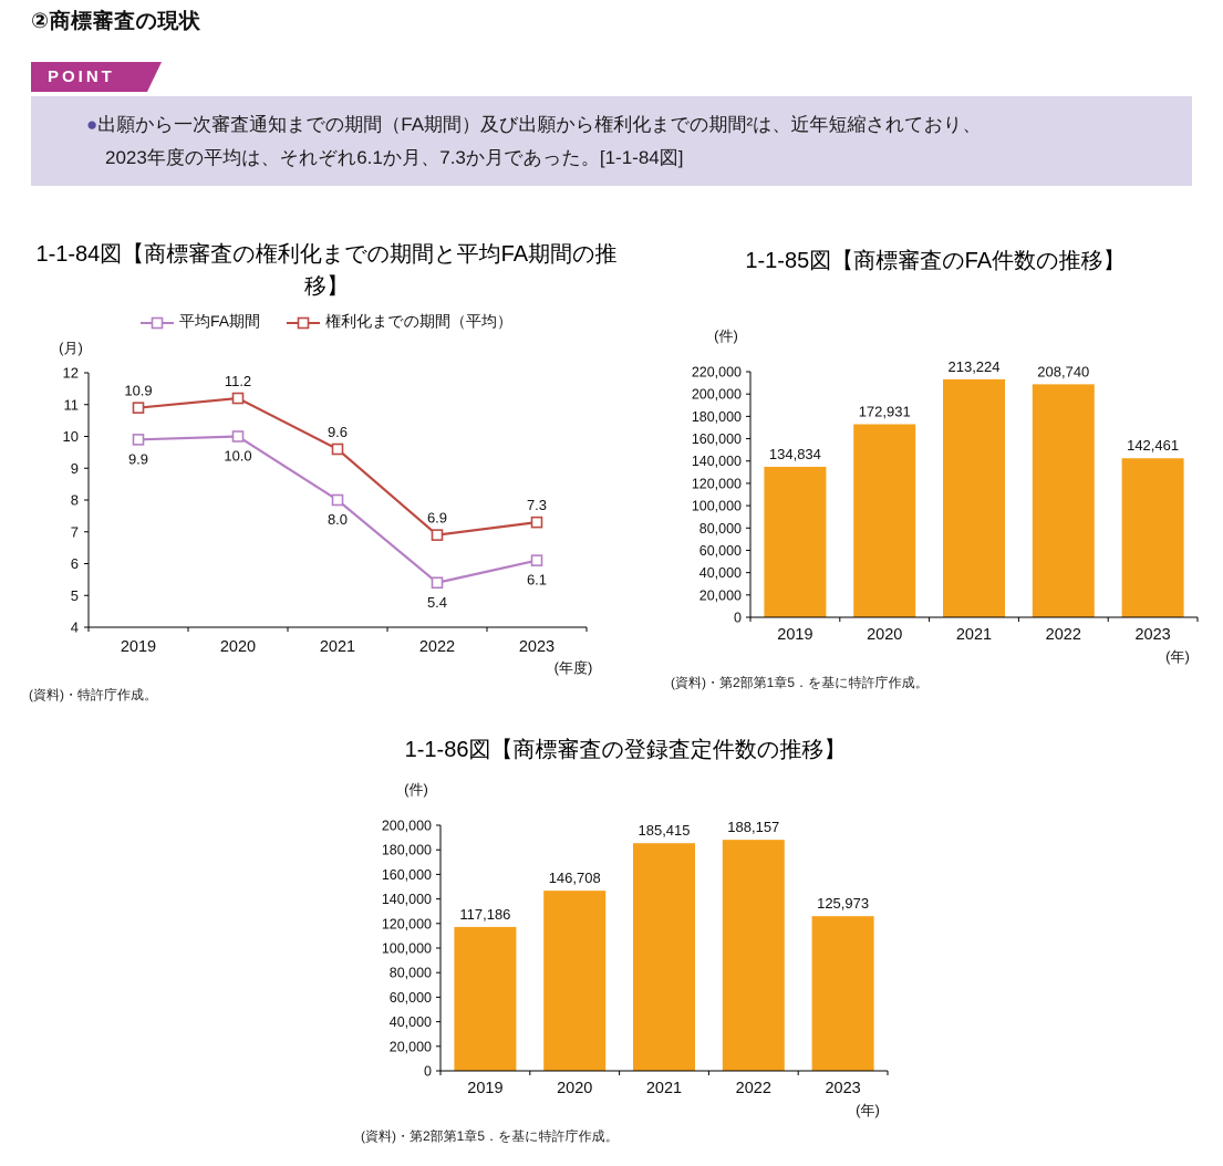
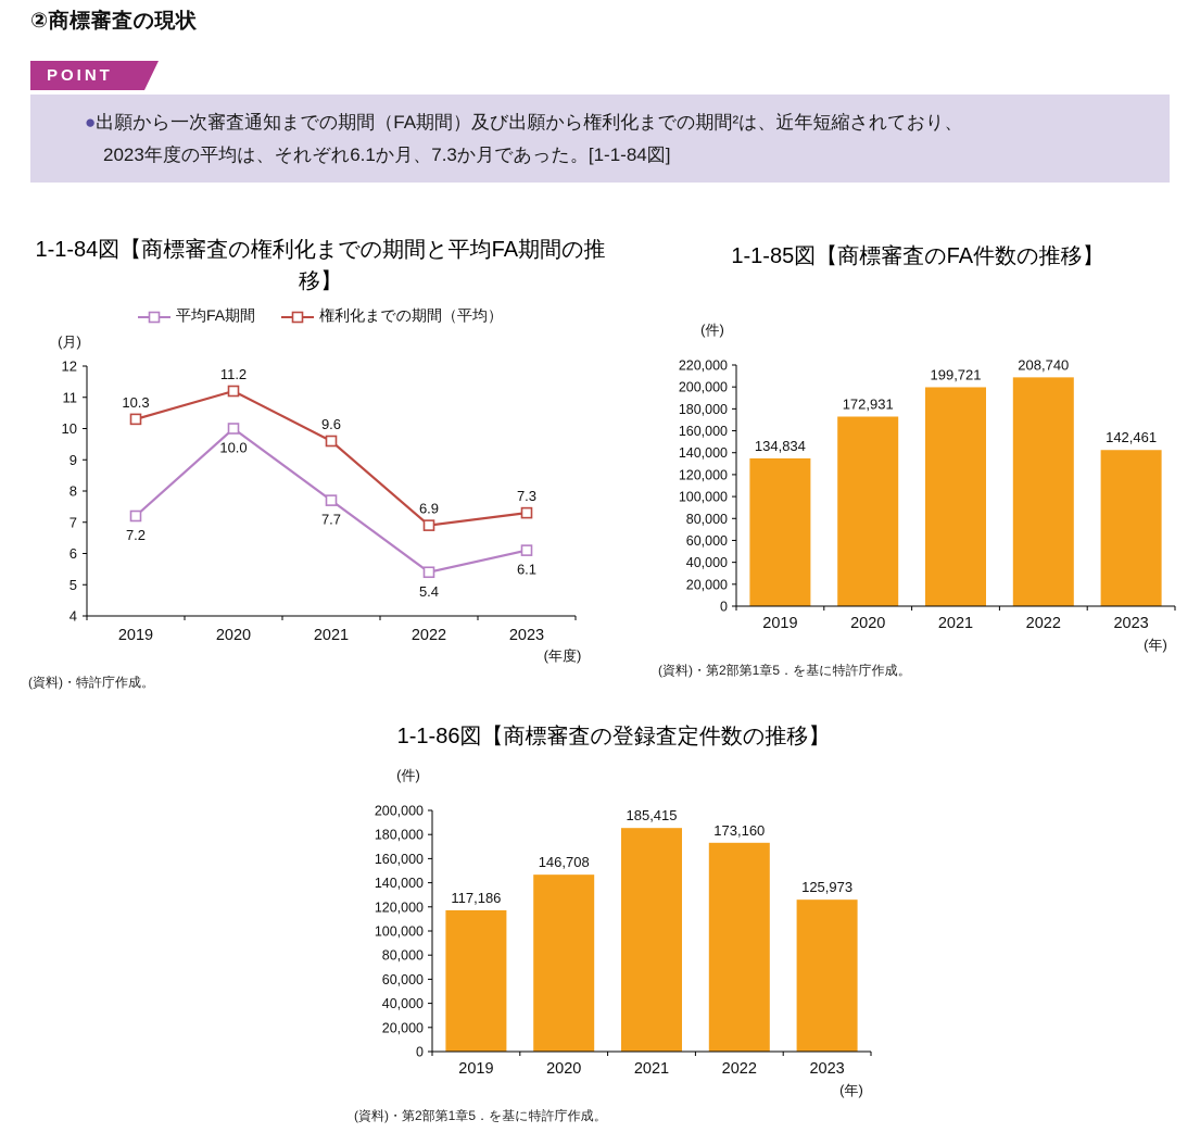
1-1-84図【商標審査の権利化までの期間と平均FA期間の推移】/平均FA期間/2019: 9.9 -> 7.2
1-1-84図【商標審査の権利化までの期間と平均FA期間の推移】/権利化までの期間（平均）/2019: 10.9 -> 10.3
1-1-84図【商標審査の権利化までの期間と平均FA期間の推移】/平均FA期間/2021: 8.0 -> 7.7
1-1-85図【商標審査のFA件数の推移】/2021: 213,224 -> 199,721
1-1-86図【商標審査の登録査定件数の推移】/2022: 188,157 -> 173,160
